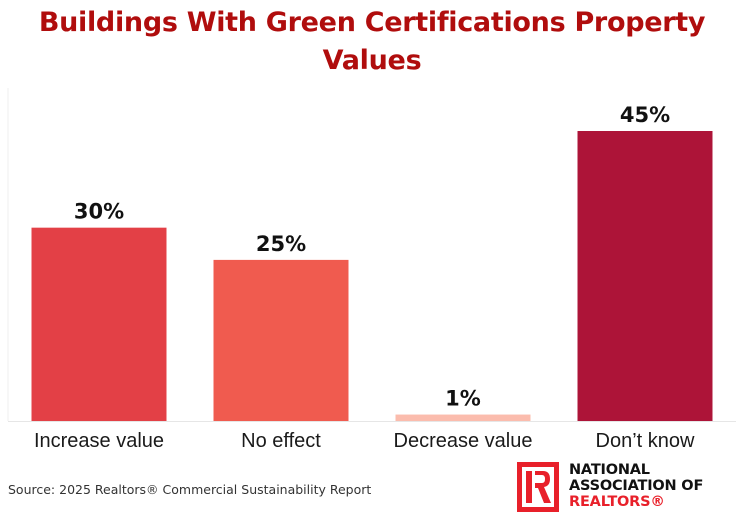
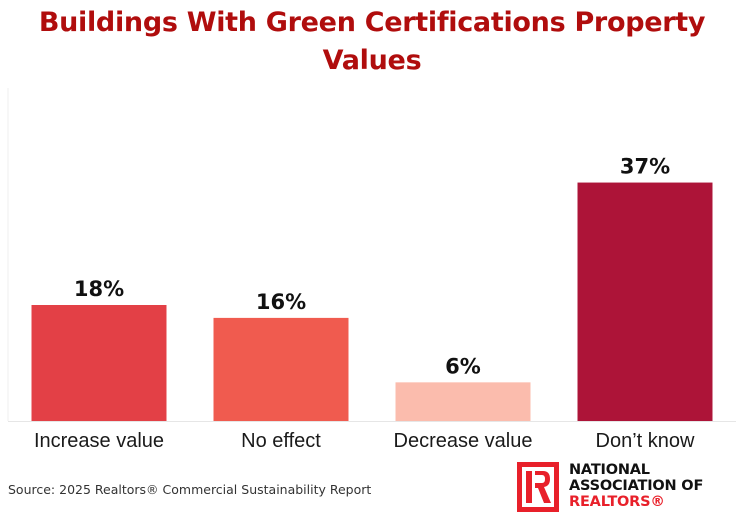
Increase value: 30% -> 18%
No effect: 25% -> 16%
Decrease value: 1% -> 6%
Don’t know: 45% -> 37%
